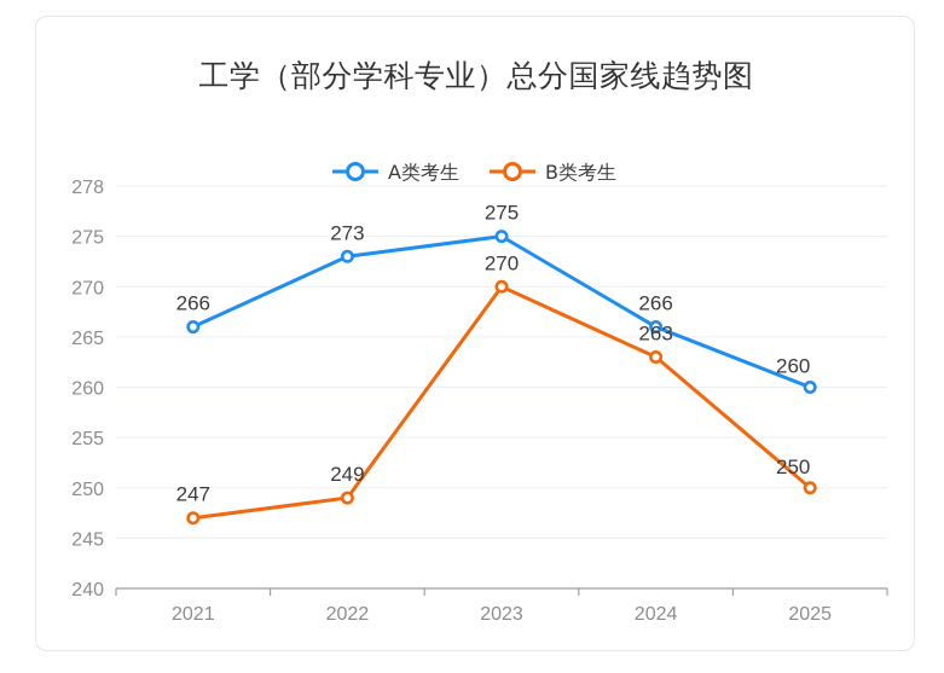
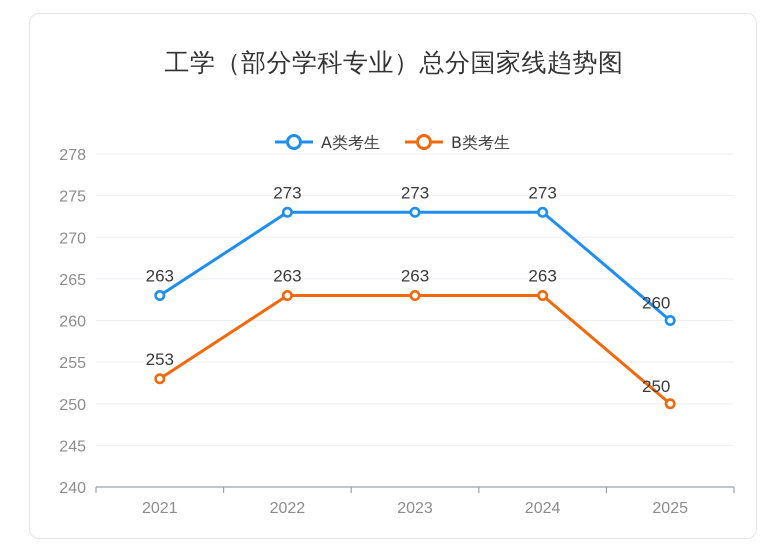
A类考生/2021: 266 -> 263
B类考生/2021: 247 -> 253
B类考生/2022: 249 -> 263
A类考生/2023: 275 -> 273
B类考生/2023: 270 -> 263
A类考生/2024: 266 -> 273
